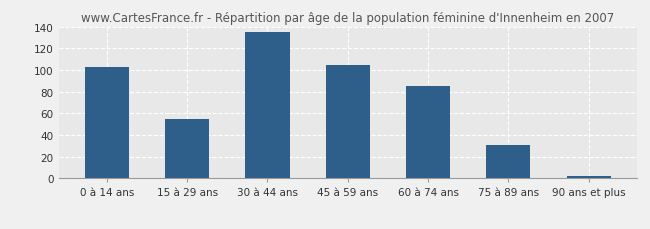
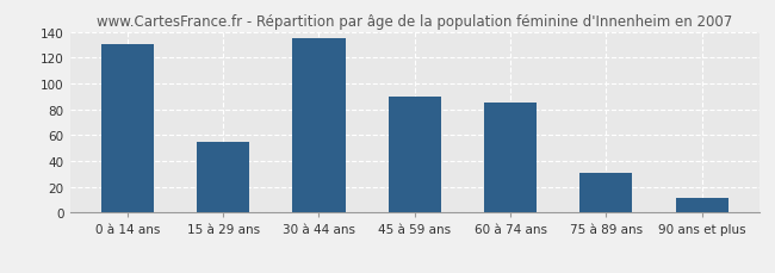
0 à 14 ans: 103 -> 130
45 à 59 ans: 105 -> 90
90 ans et plus: 2 -> 11
